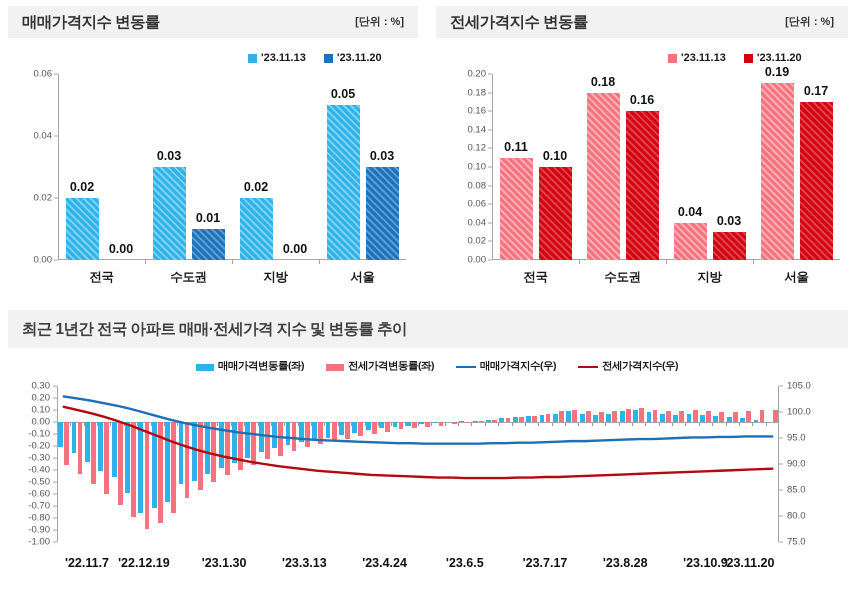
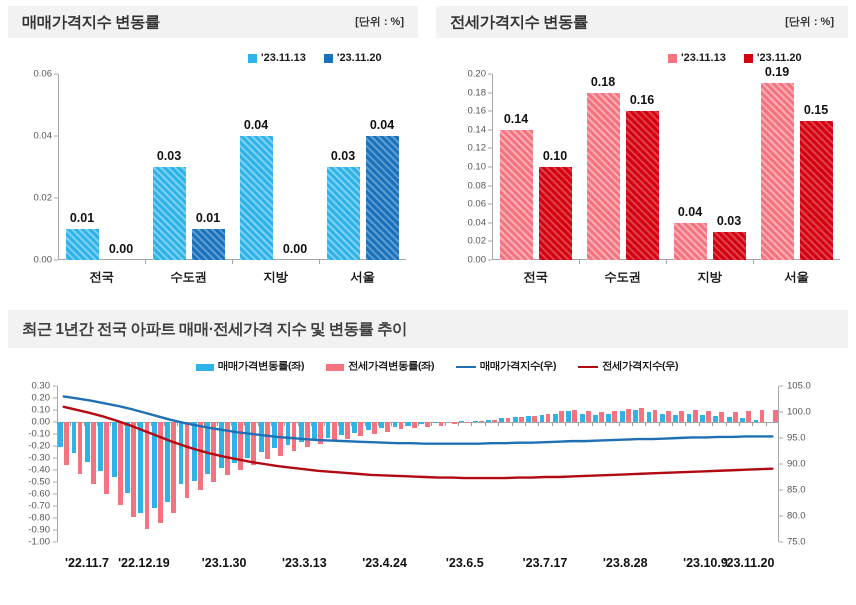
매매가격지수 변동률/'23.11.13/전국: 0.02 -> 0.01
매매가격지수 변동률/'23.11.13/지방: 0.02 -> 0.04
매매가격지수 변동률/'23.11.13/서울: 0.05 -> 0.03
매매가격지수 변동률/'23.11.20/서울: 0.03 -> 0.04
전세가격지수 변동률/'23.11.13/전국: 0.11 -> 0.14
전세가격지수 변동률/'23.11.20/서울: 0.17 -> 0.15
